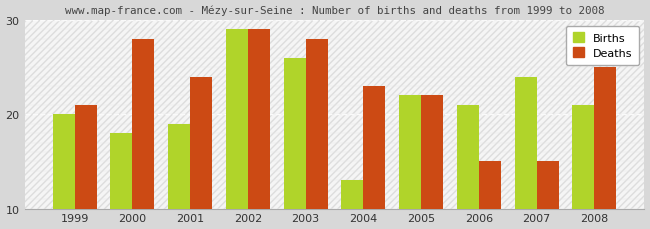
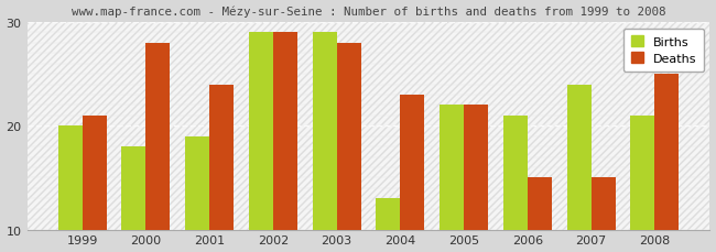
Births/2003: 26 -> 29
